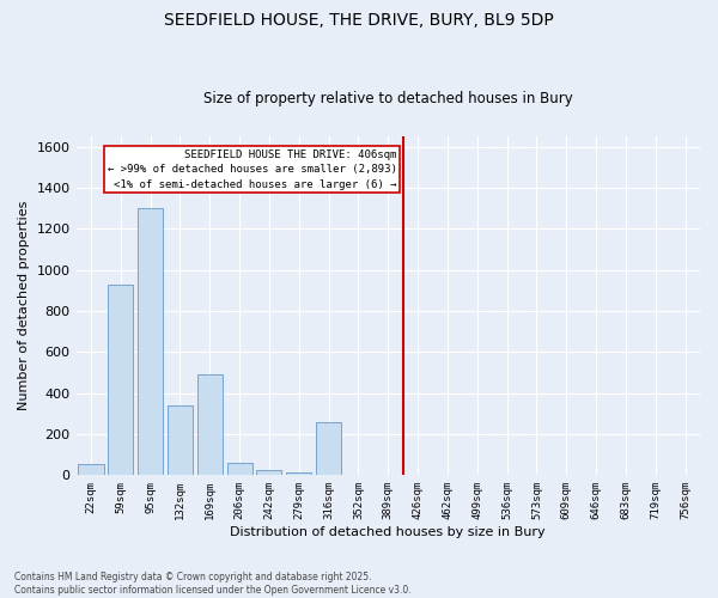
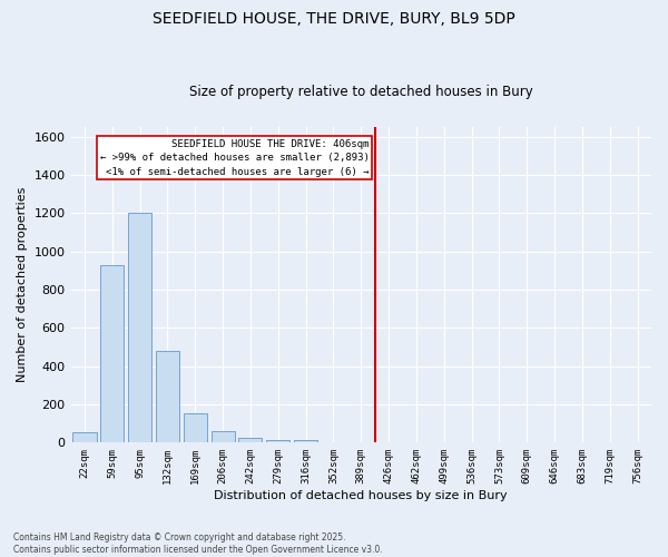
95sqm: 1300 -> 1200
132sqm: 340 -> 480
169sqm: 490 -> 160
316sqm: 260 -> 10
